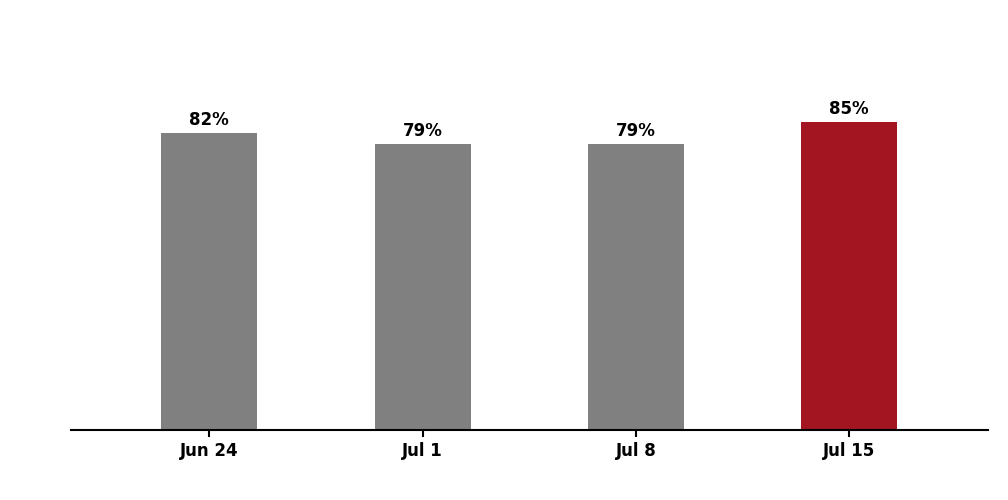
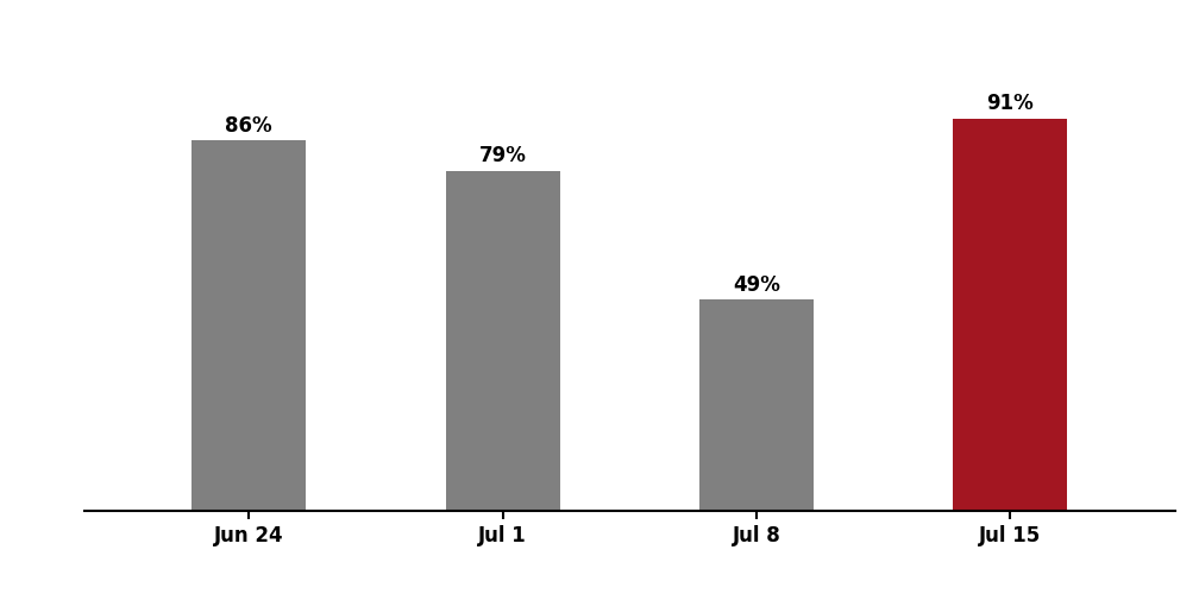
Jun 24: 82% -> 86%
Jul 8: 79% -> 49%
Jul 15: 85% -> 91%
